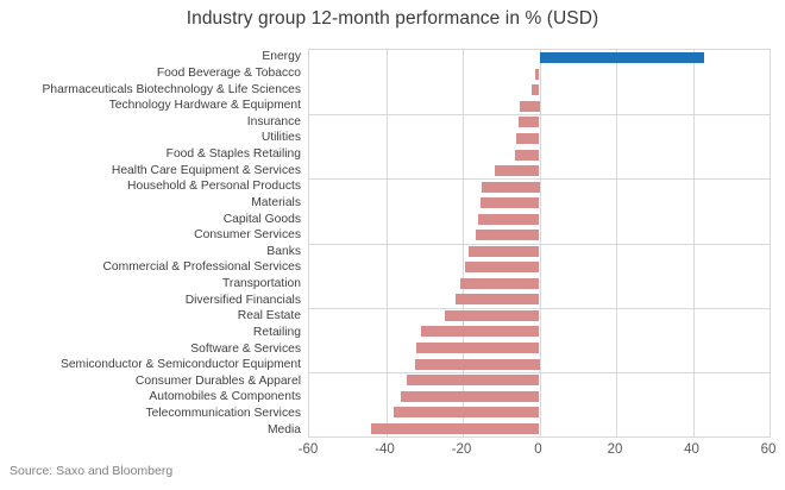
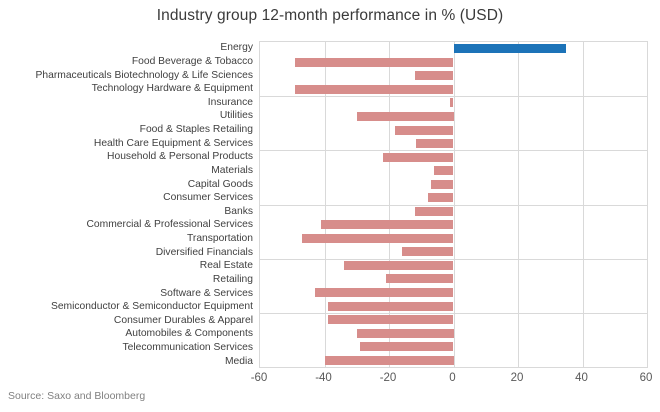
Energy: 43 -> 35
Food Beverage & Tobacco: -1 -> -49
Pharmaceuticals Biotechnology & Life Sciences: -2 -> -12
Technology Hardware & Equipment: -5 -> -49
Insurance: -6 -> -1
Utilities: -6 -> -30
Food & Staples Retailing: -6 -> -18
Household & Personal Products: -15 -> -22
Materials: -16 -> -6
Capital Goods: -16 -> -7
Consumer Services: -16 -> -8
Banks: -18 -> -12
Commercial & Professional Services: -20 -> -41
Transportation: -20 -> -47
Diversified Financials: -22 -> -16
Real Estate: -24 -> -34
Retailing: -31 -> -21
Software & Services: -32 -> -43
Semiconductor & Semiconductor Equipment: -32 -> -39
Consumer Durables & Apparel: -34 -> -39
Automobiles & Components: -36 -> -30
Telecommunication Services: -38 -> -29
Media: -44 -> -40
